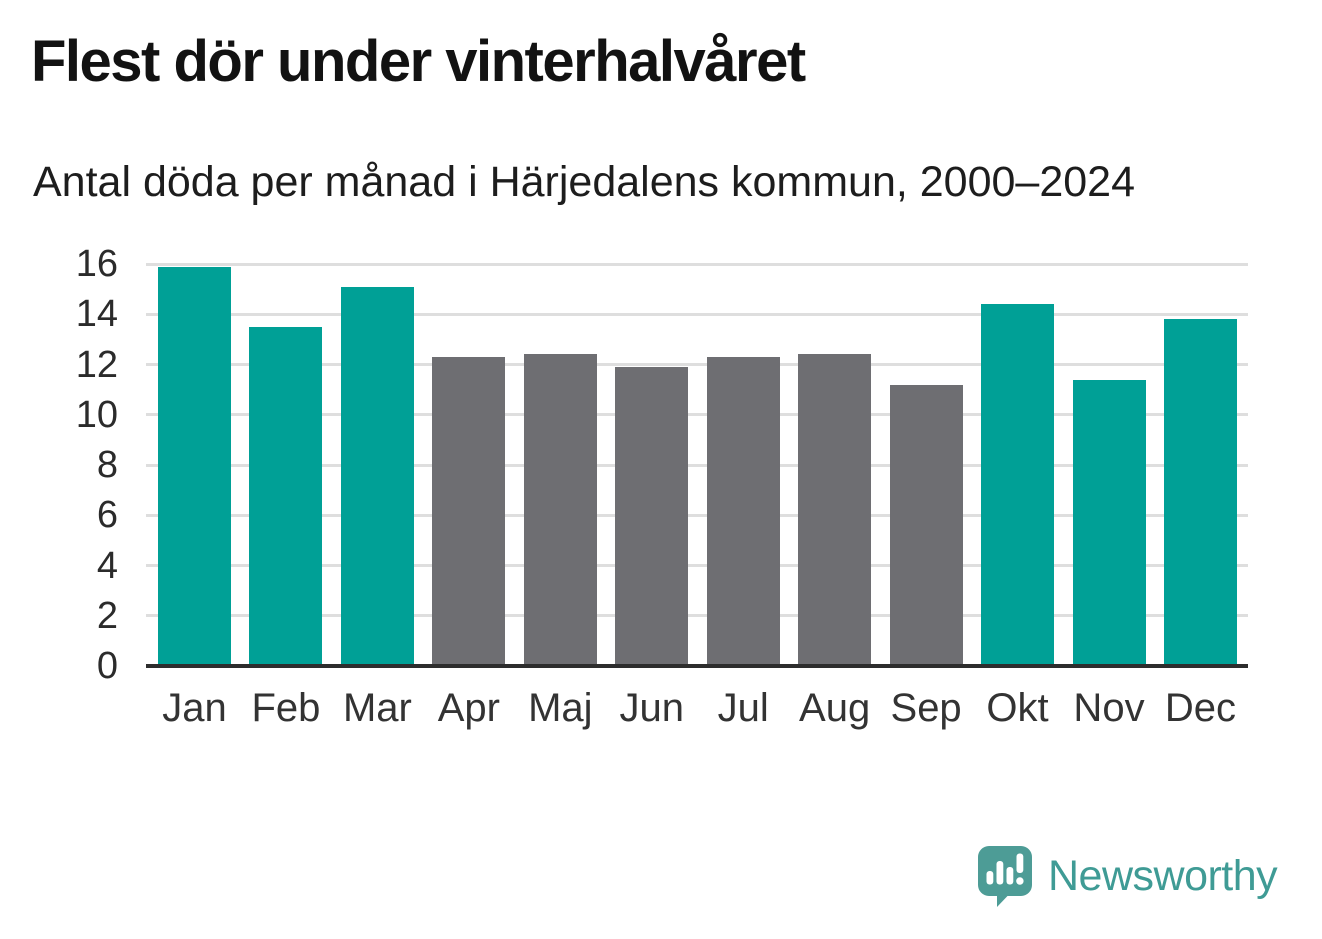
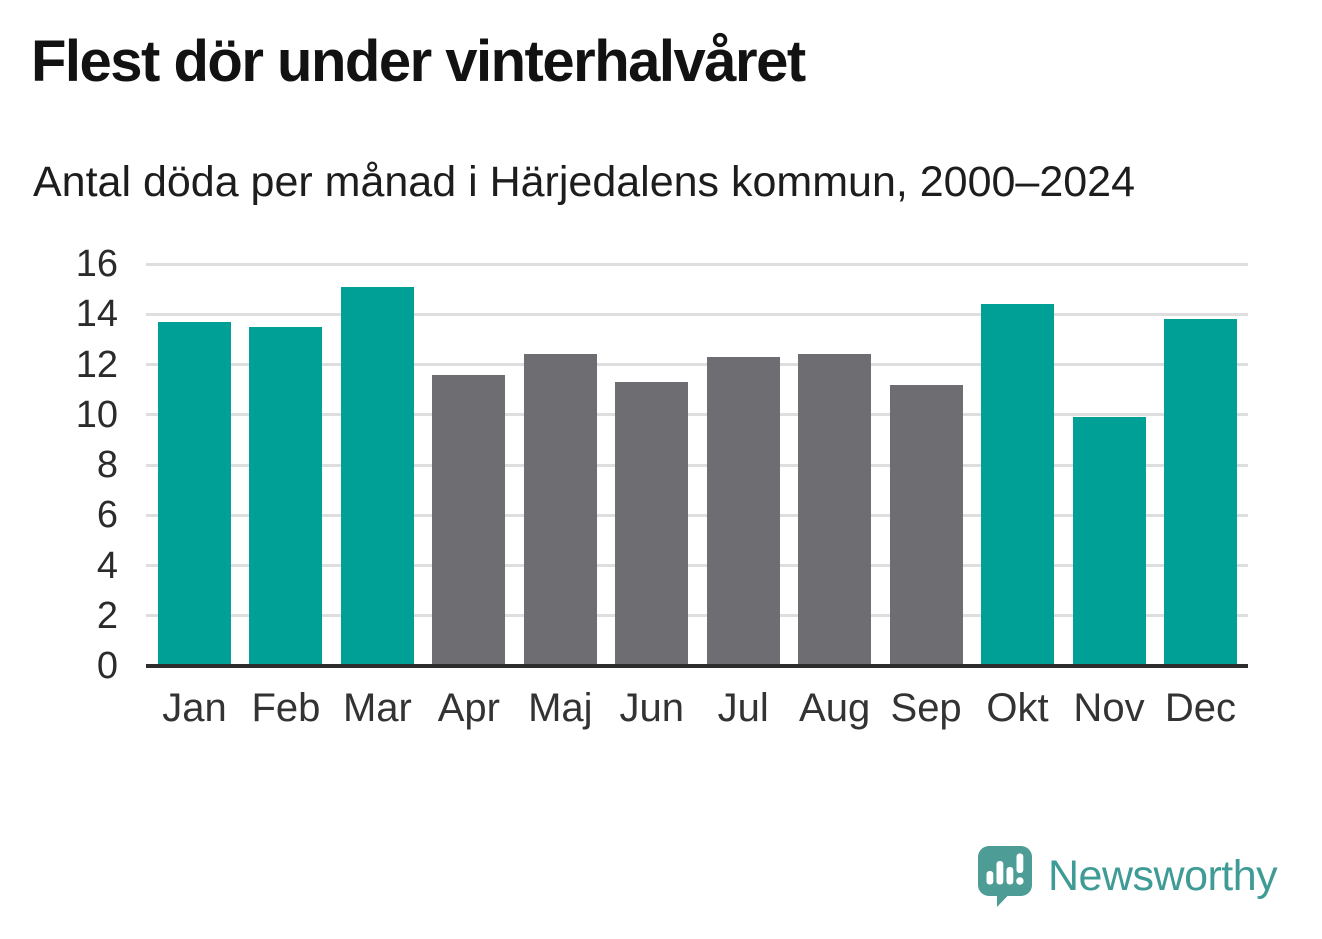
Jan: 15.9 -> 13.7
Apr: 12.3 -> 11.6
Jun: 11.9 -> 11.3
Nov: 11.4 -> 9.9
